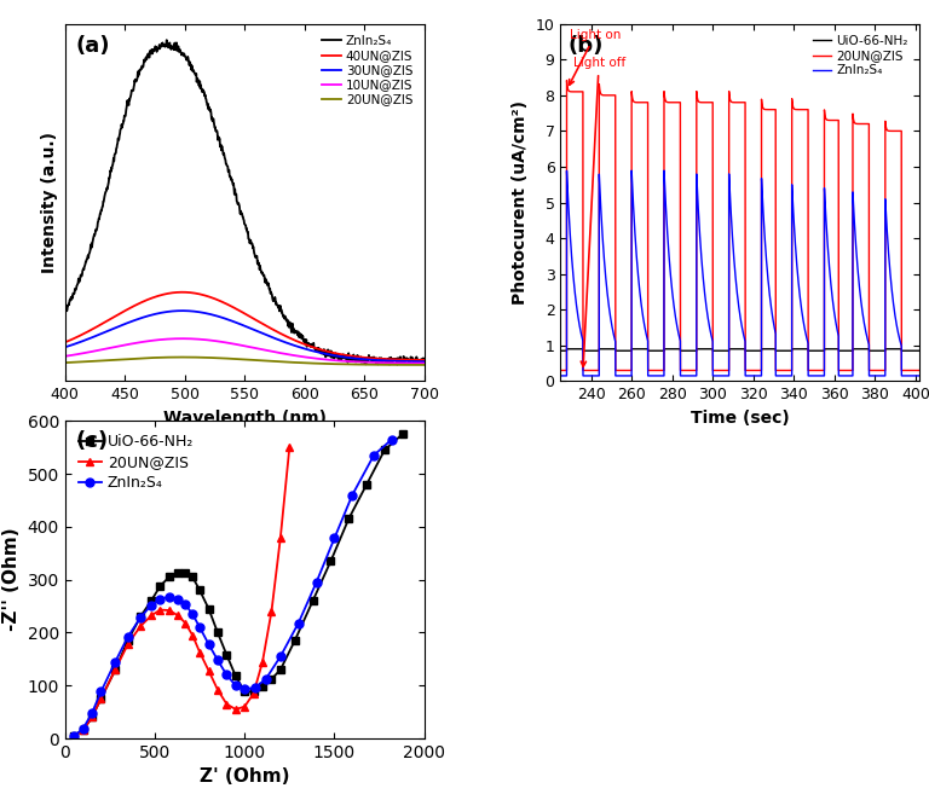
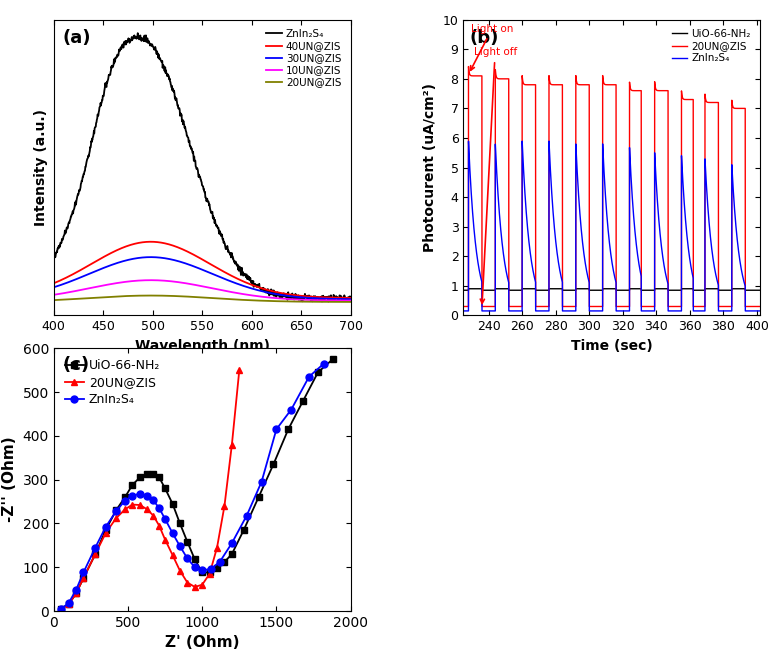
ZnIn₂S₄/1500: 378 -> 415
